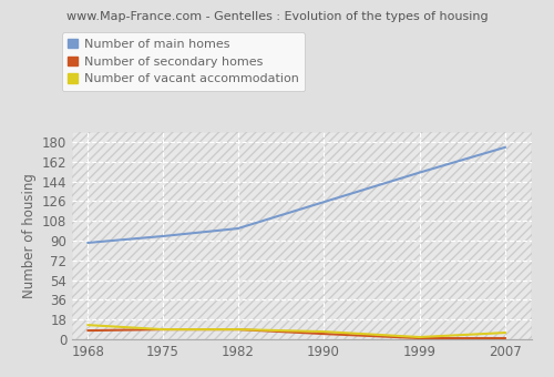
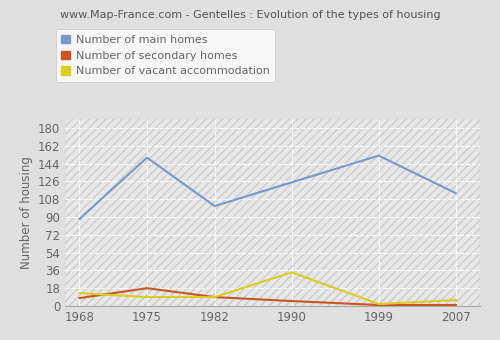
Number of main homes/1975: 94 -> 150
Number of secondary homes/1975: 9 -> 18
Number of vacant accommodation/1990: 7 -> 34
Number of main homes/2007: 175 -> 114
